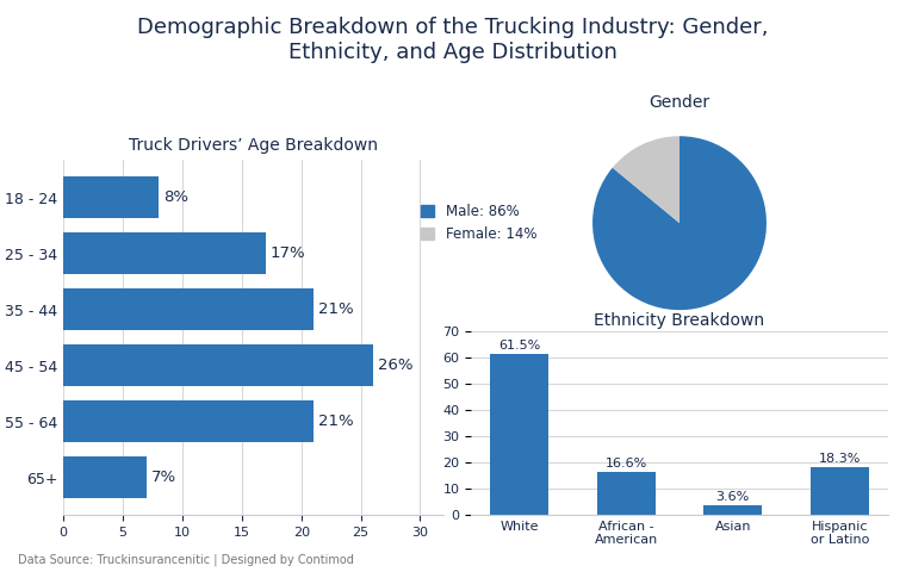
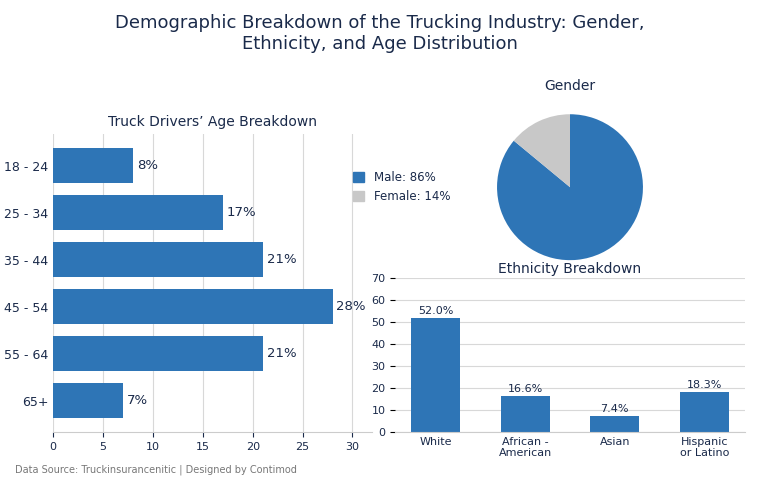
Truck Drivers’ Age Breakdown/45 - 54: 26% -> 28%
Ethnicity Breakdown/White: 61.5% -> 52.0%
Ethnicity Breakdown/Asian: 3.6% -> 7.4%
